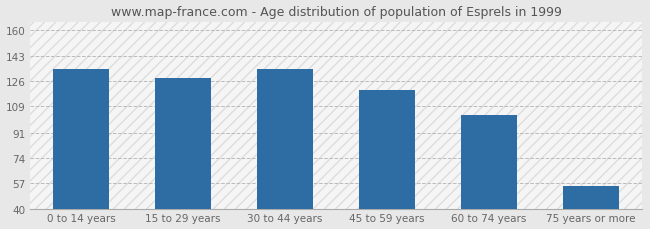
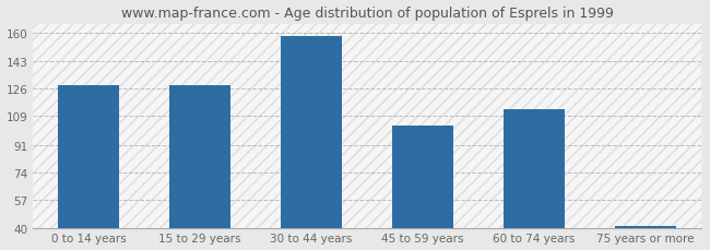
0 to 14 years: 134 -> 128
30 to 44 years: 134 -> 158
45 to 59 years: 120 -> 103
60 to 74 years: 103 -> 113
75 years or more: 55 -> 41
